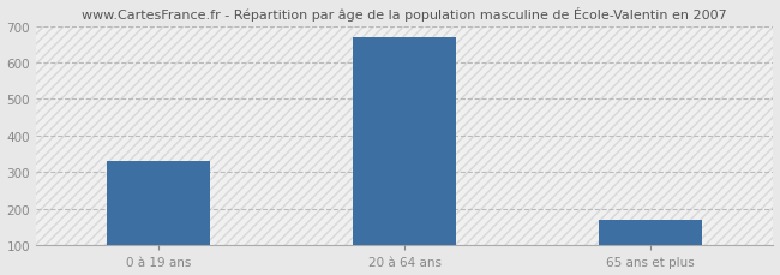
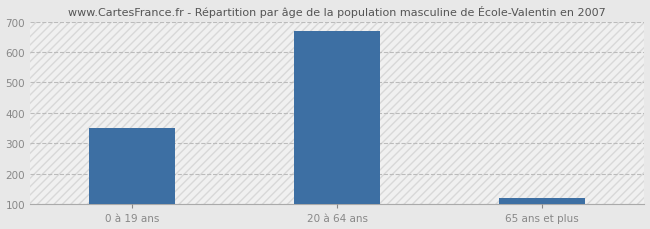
0 à 19 ans: 330 -> 350
65 ans et plus: 170 -> 120
